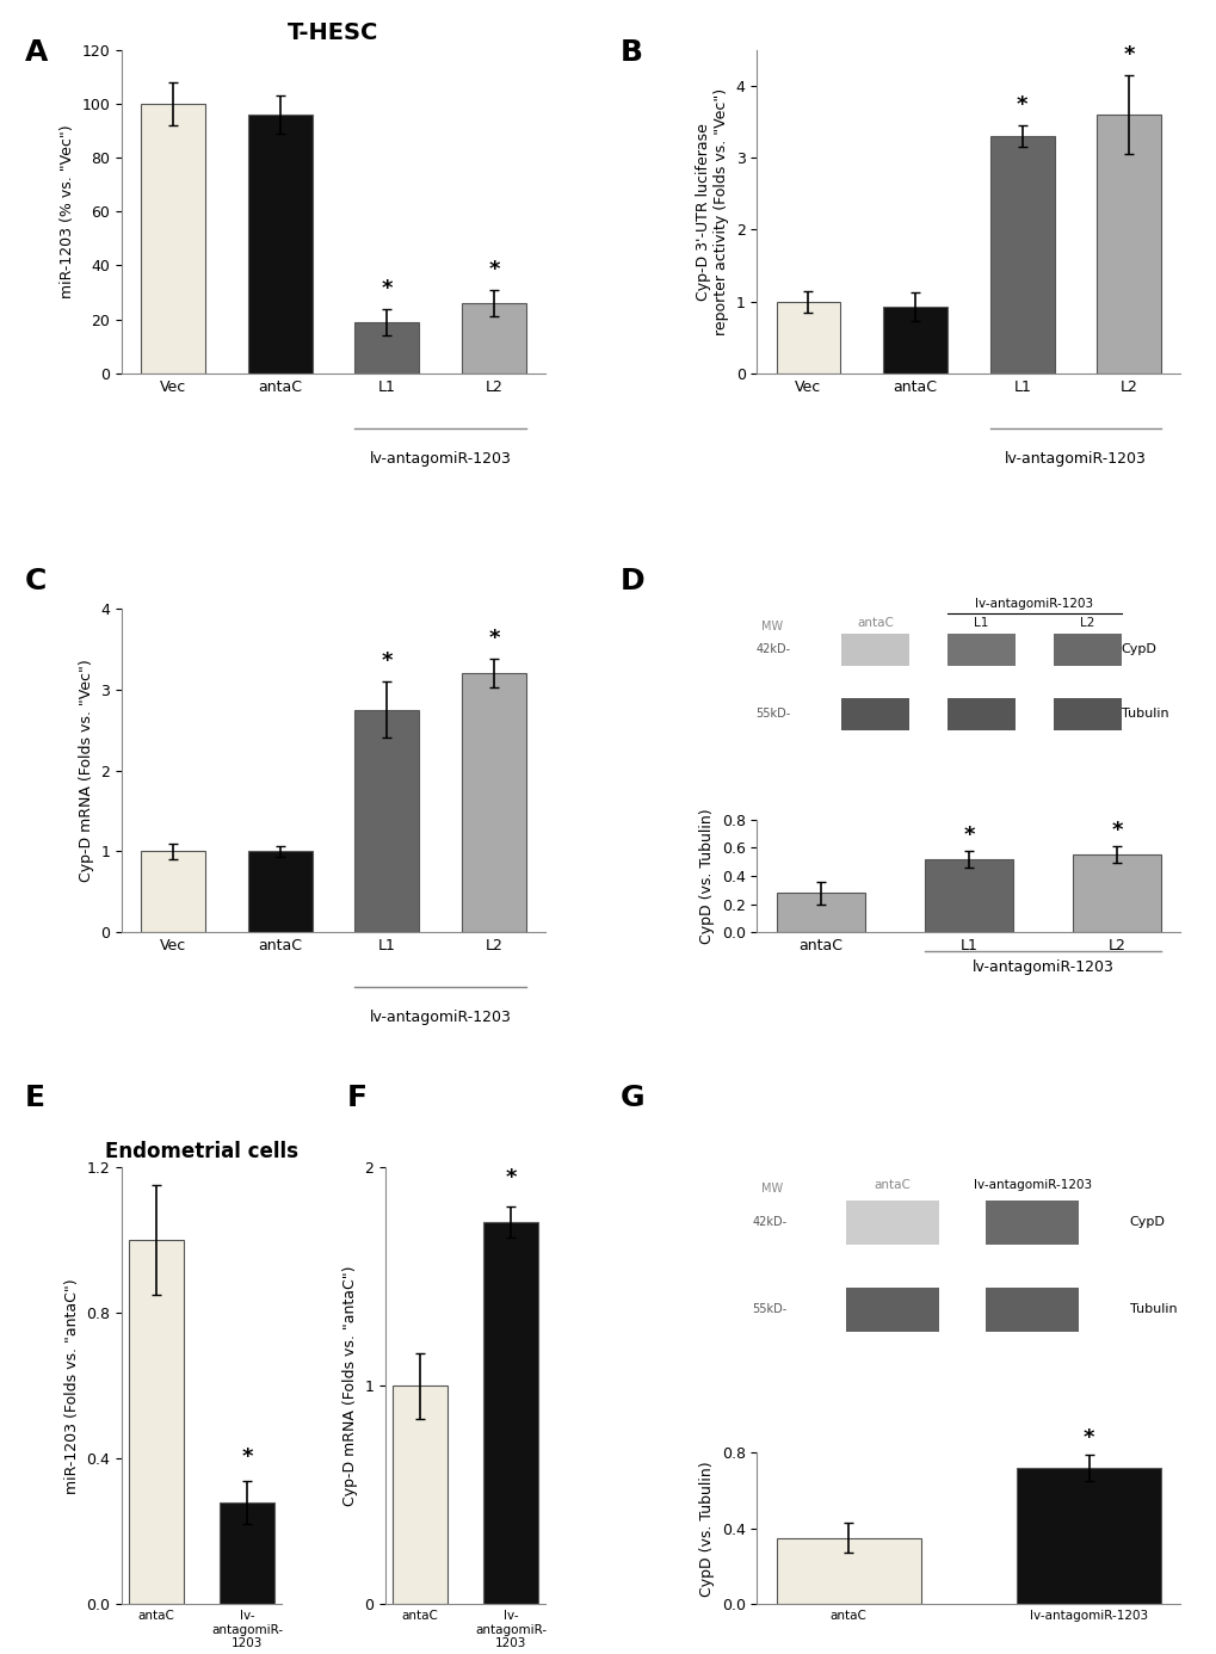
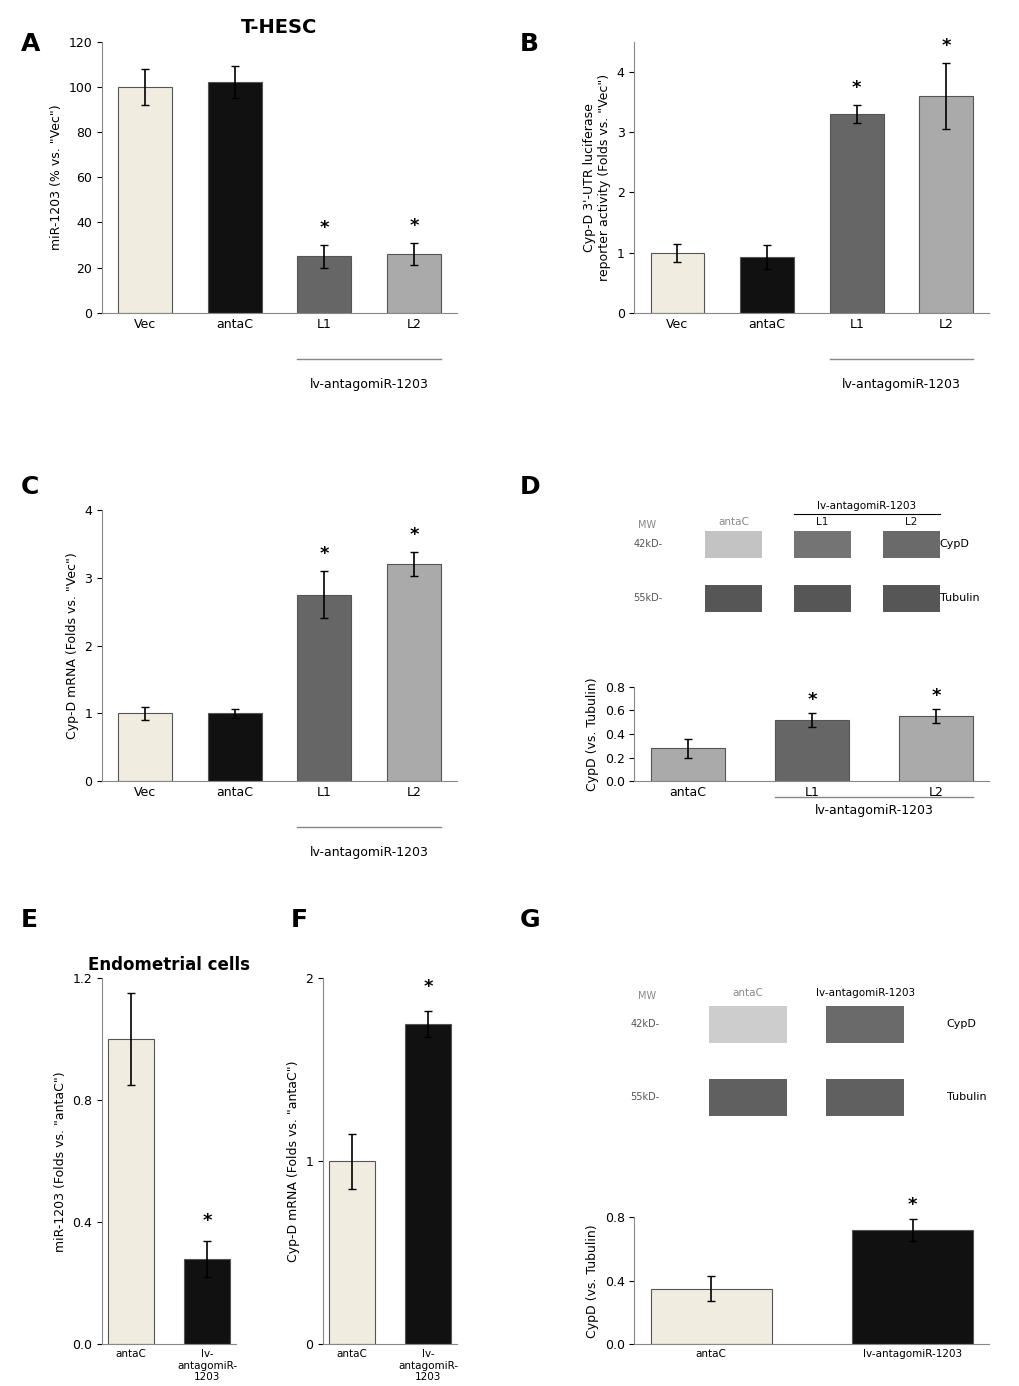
T-HESC/antaC: 96 -> 102
T-HESC/L1: 19 -> 25
